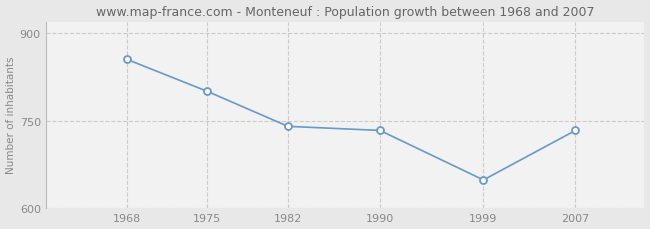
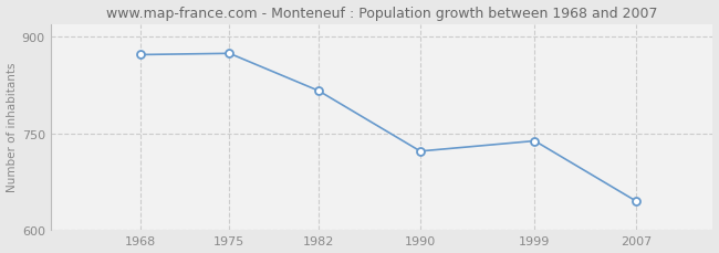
1968: 855 -> 872
1975: 800 -> 874
1982: 740 -> 816
1990: 733 -> 722
1999: 648 -> 738
2007: 733 -> 644
